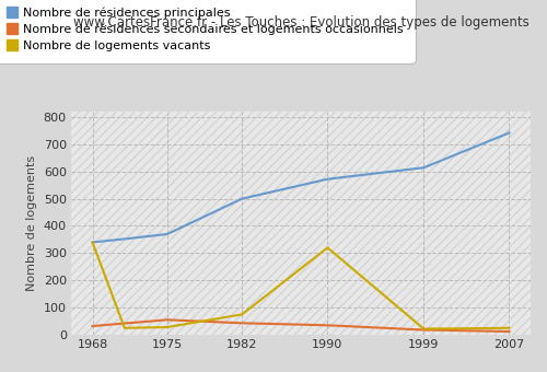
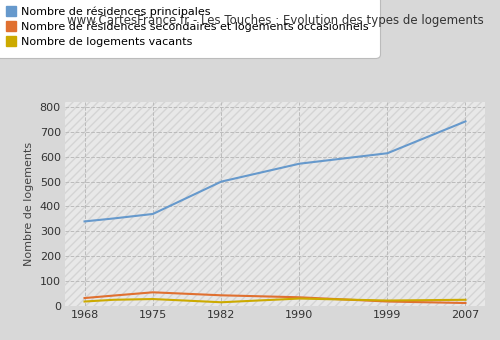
Nombre de logements vacants/1968: 340 -> 18
Nombre de logements vacants/1982: 75 -> 15
Nombre de logements vacants/1990: 320 -> 30
